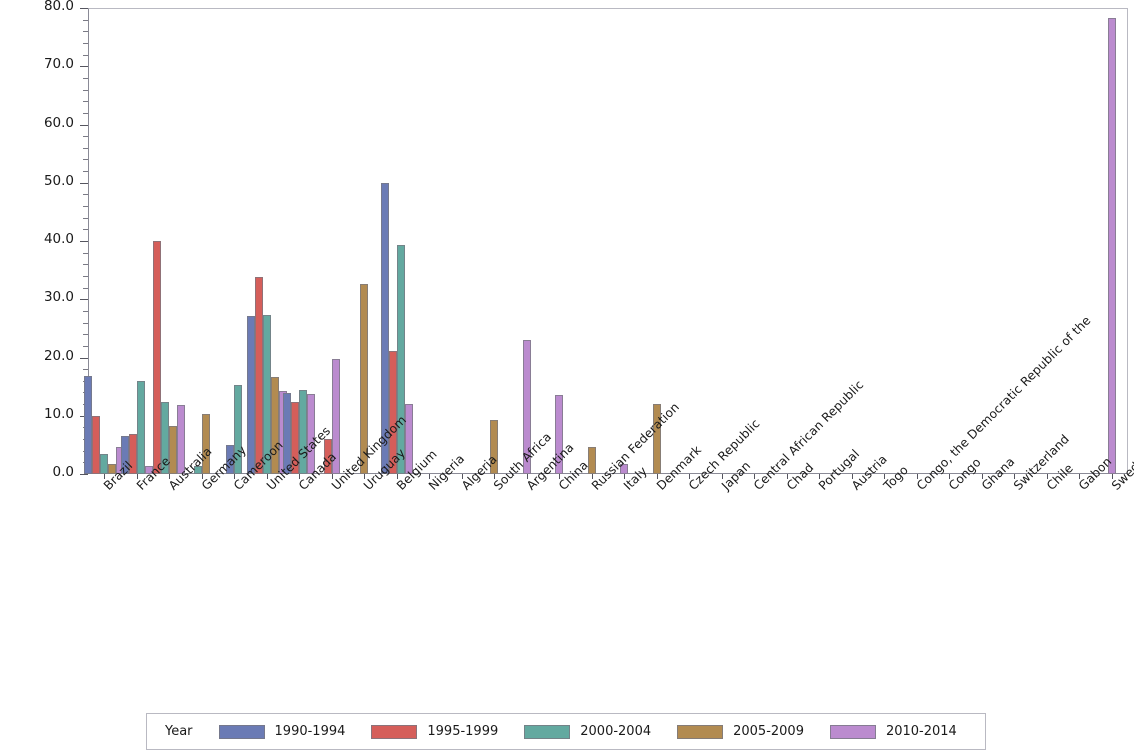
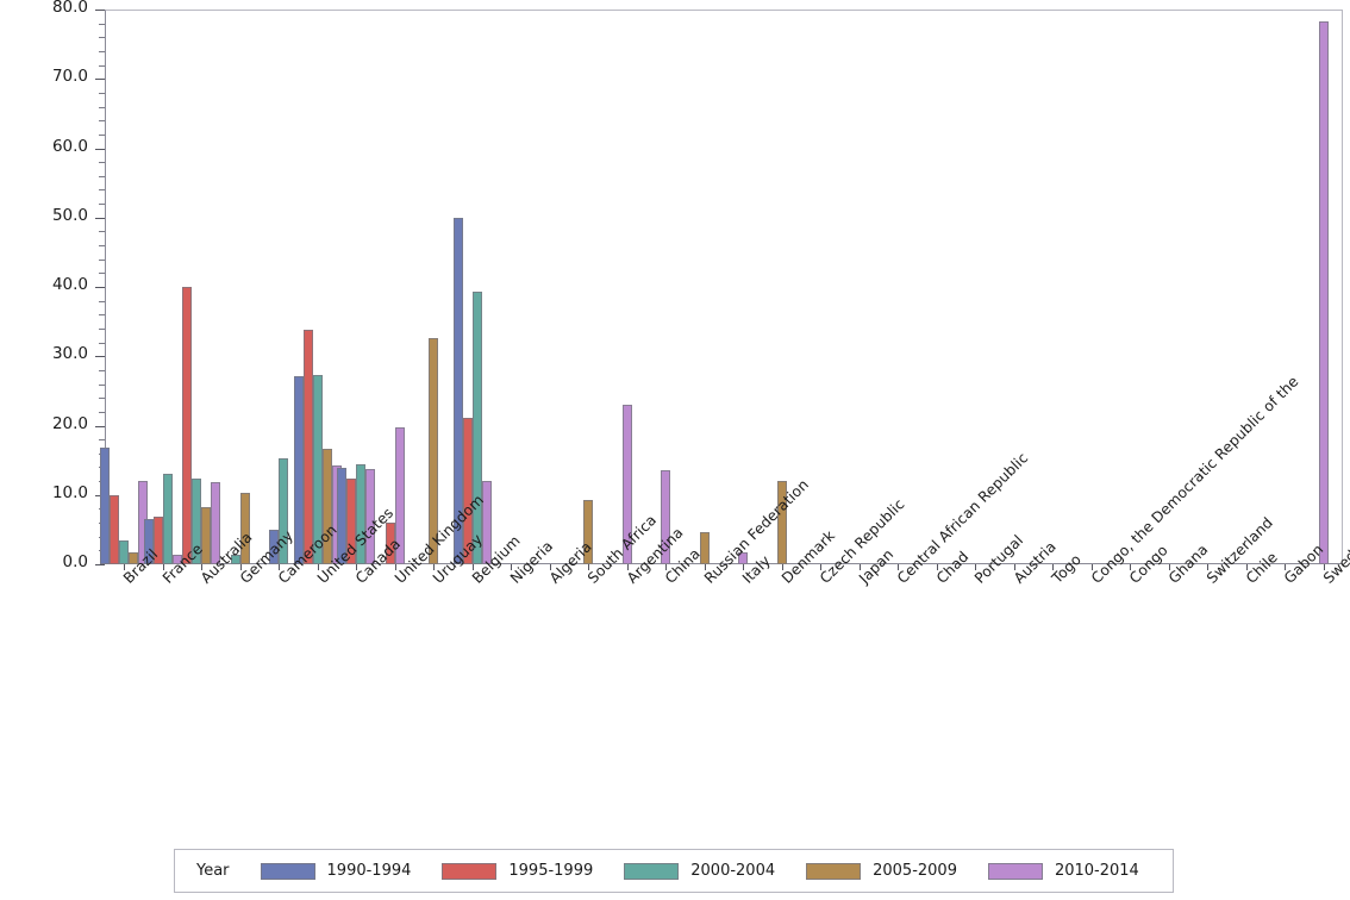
2010-2014/Brazil: 5 -> 12
2000-2004/France: 16 -> 13
